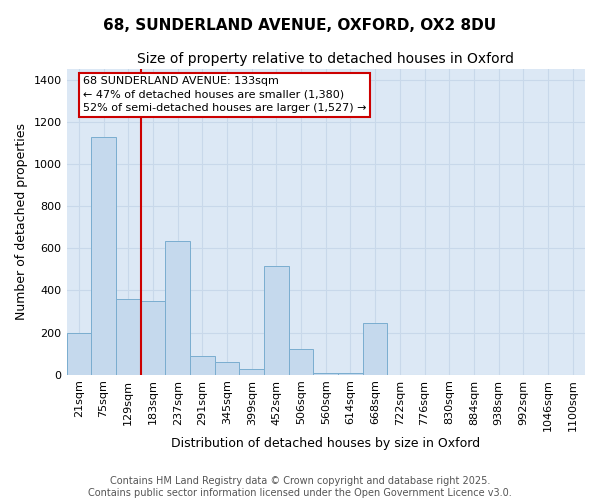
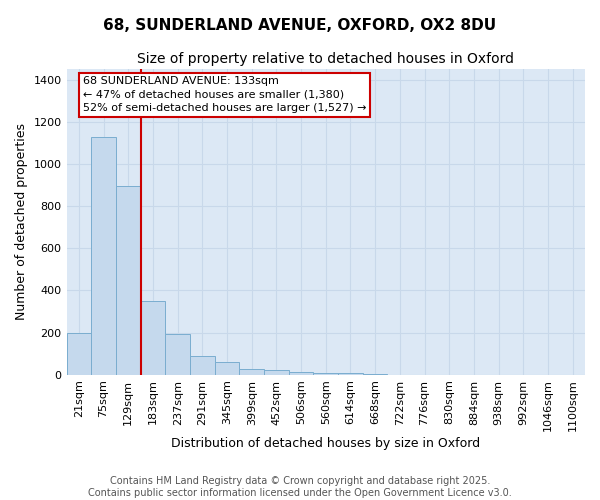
129sqm: 360 -> 895
237sqm: 635 -> 195
452sqm: 515 -> 20
506sqm: 120 -> 14
668sqm: 245 -> 5
